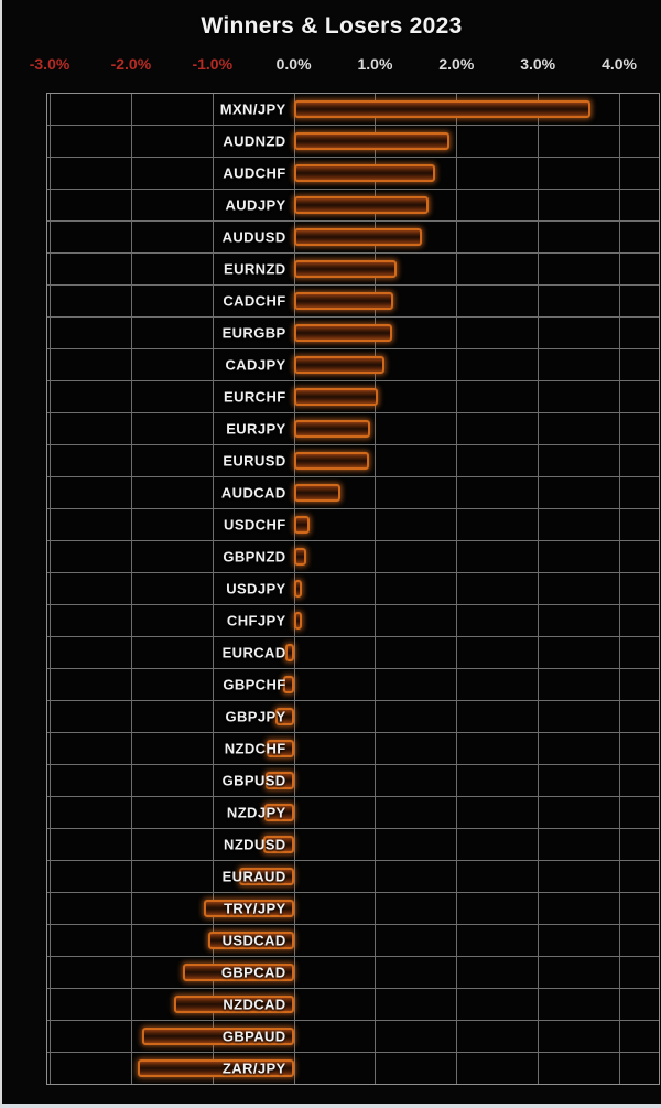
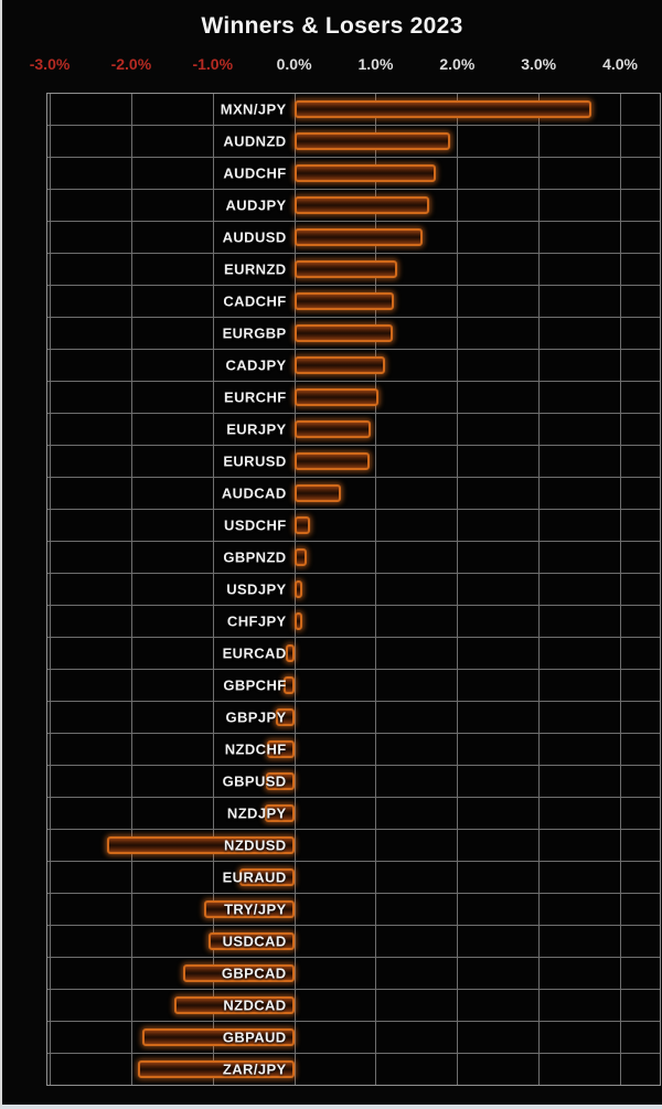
NZDUSD: -0.4% -> -2.3%
